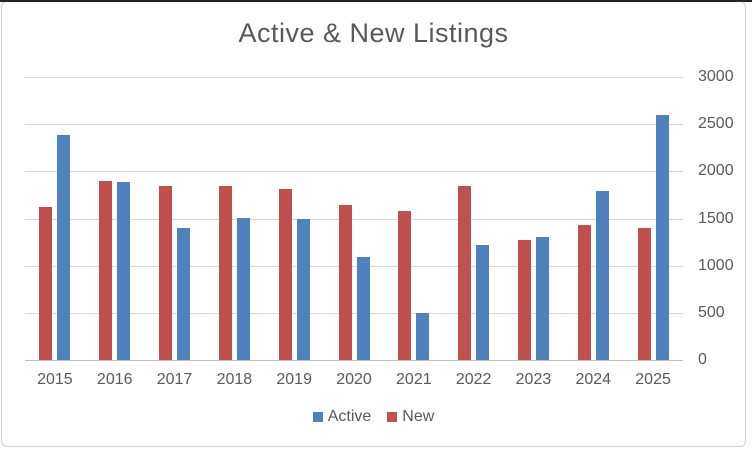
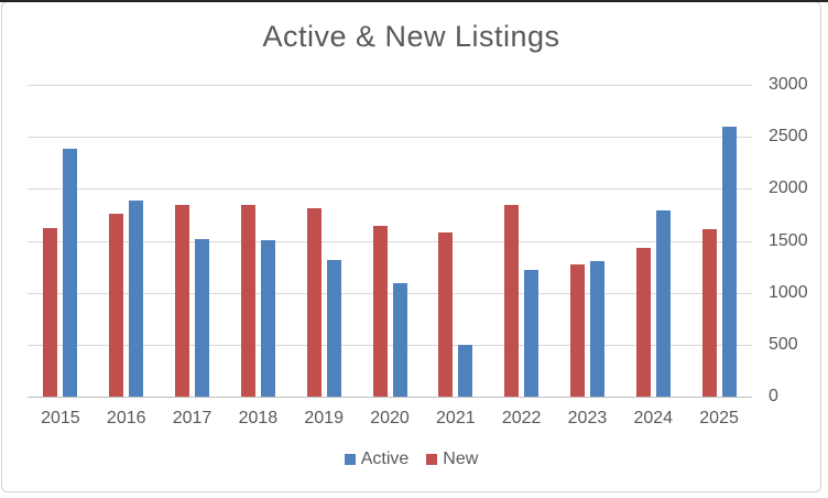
New/2016: 1900 -> 1800
Active/2017: 1400 -> 1500
Active/2019: 1500 -> 1300
New/2025: 1400 -> 1600
